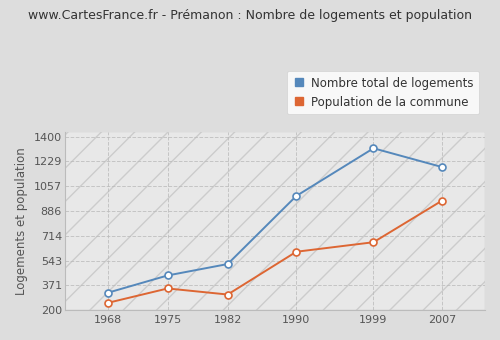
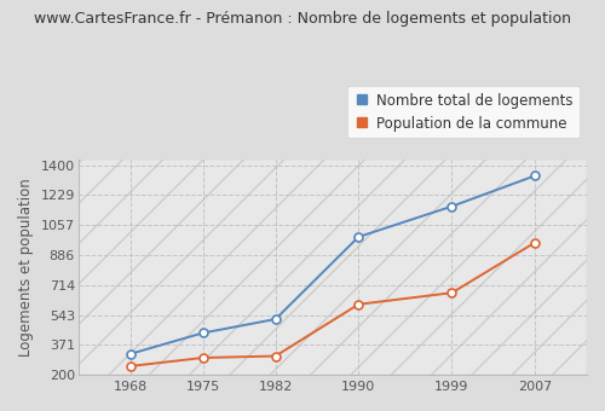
Population de la commune/1975: 350 -> 300
Nombre total de logements/1999: 1320 -> 1160
Nombre total de logements/2007: 1190 -> 1340
